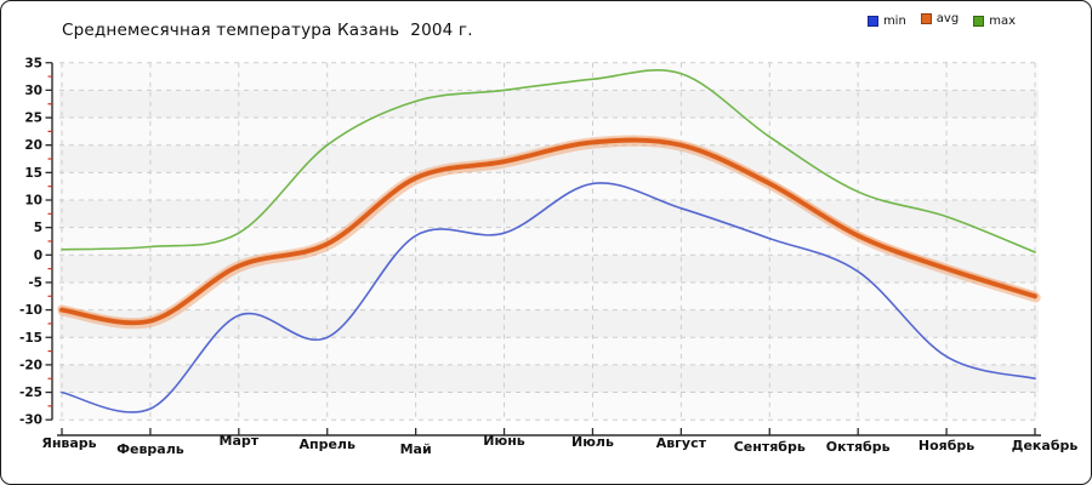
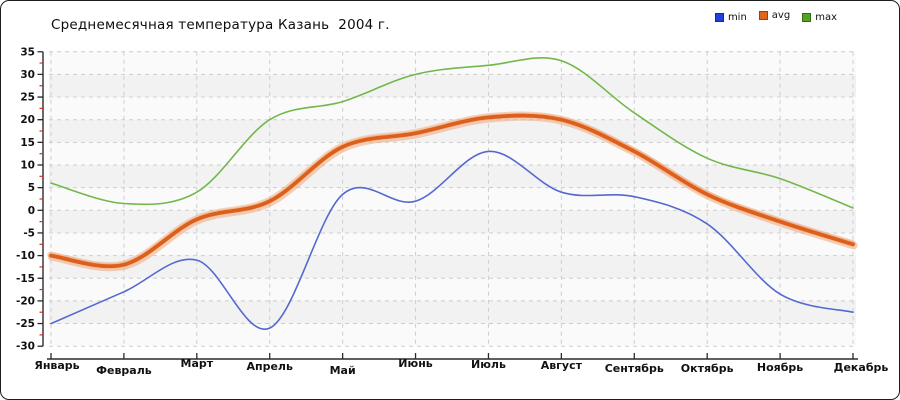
max/Январь: 1 -> 6
min/Февраль: -28 -> -18
min/Апрель: -15 -> -26
max/Май: 28 -> 24
min/Июнь: 4 -> 2
min/Август: 8 -> 4
